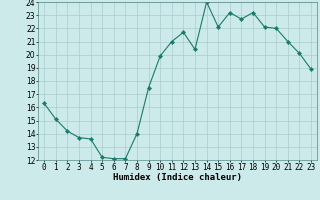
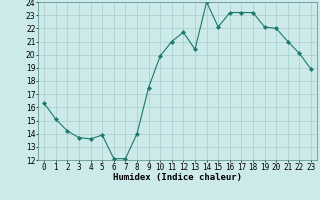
5: 12.2 -> 13.9
17: 22.7 -> 23.2
